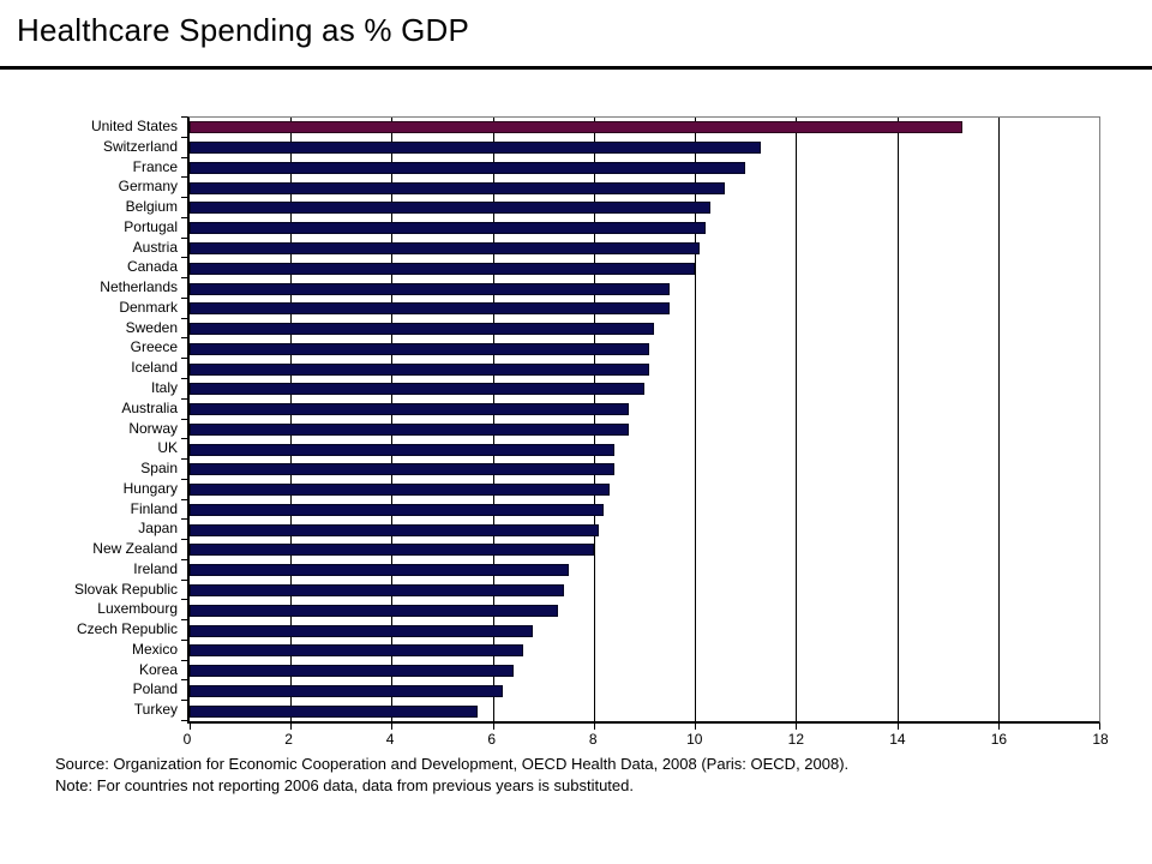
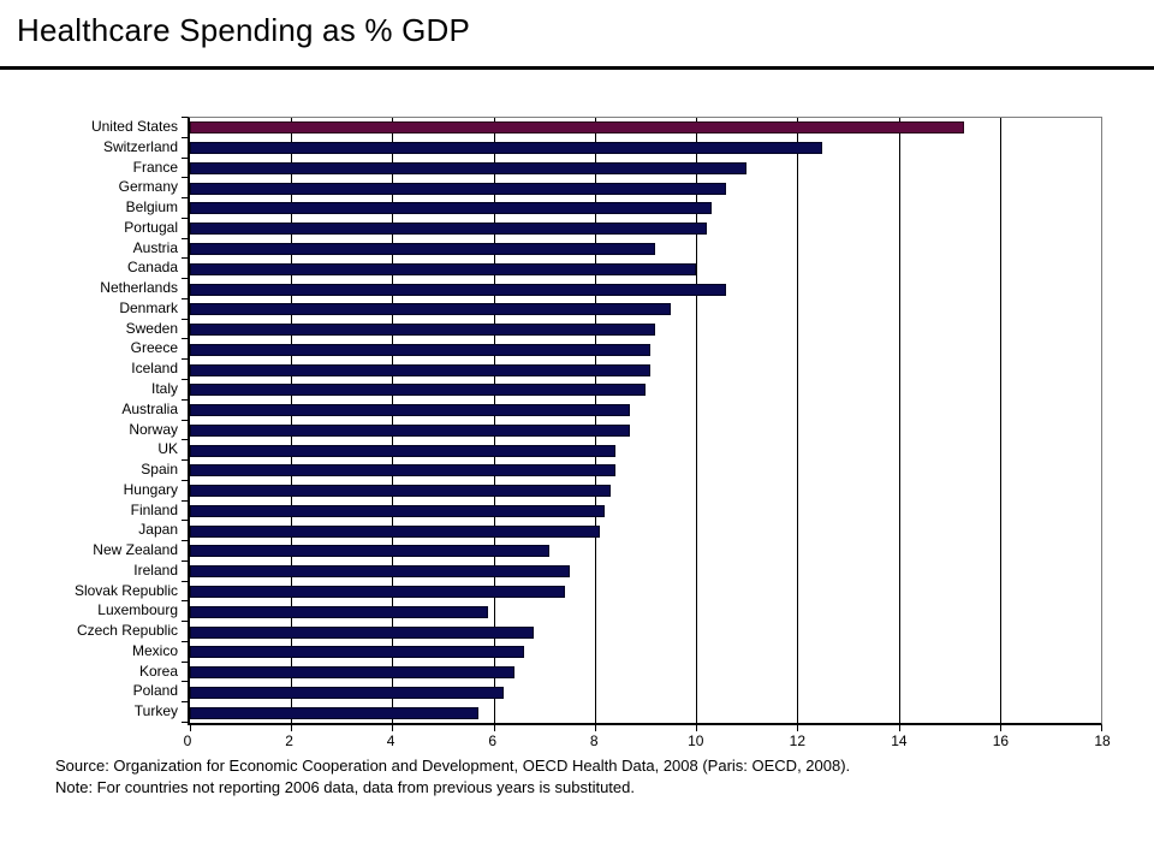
Switzerland: 11.3 -> 12.5
Austria: 10.1 -> 9.2
Netherlands: 9.5 -> 10.6
New Zealand: 8.0 -> 7.1
Luxembourg: 7.3 -> 5.9
